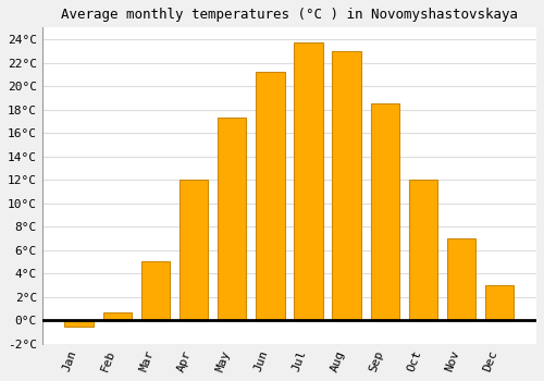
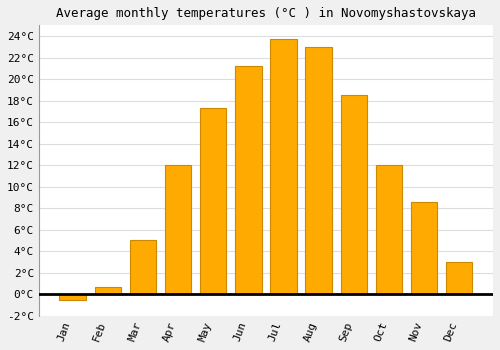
Nov: 7.0°C -> 8.6°C
